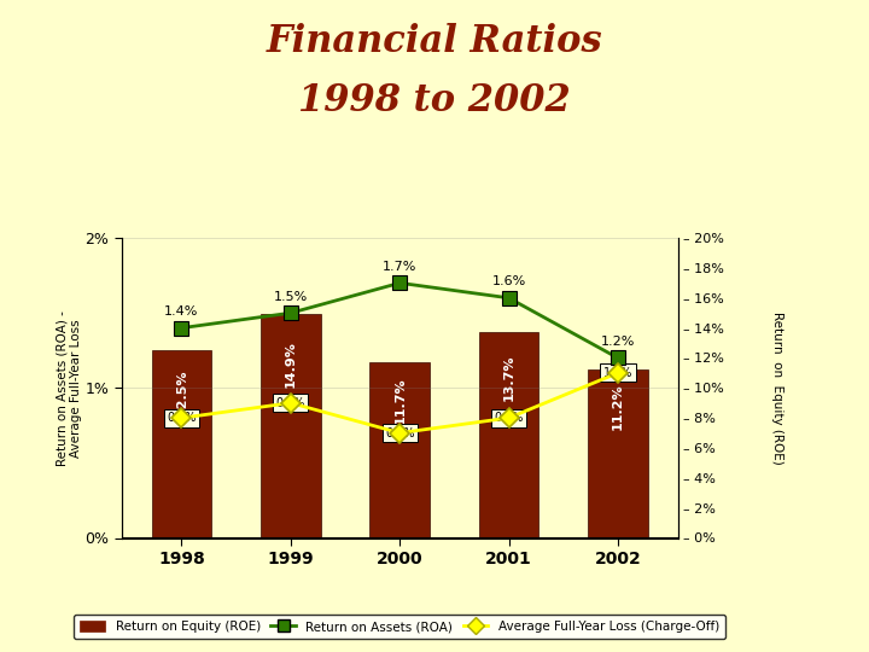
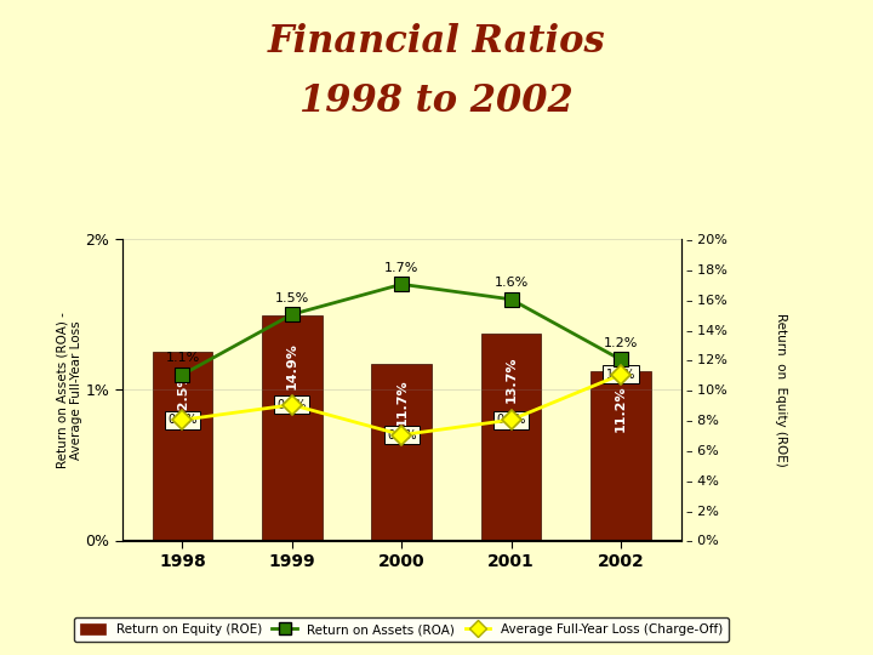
Return on Assets (ROA)/1998: 1.4% -> 1.1%
